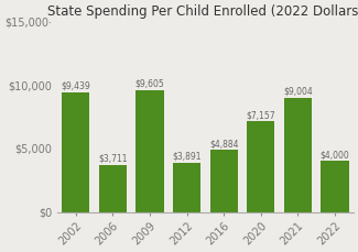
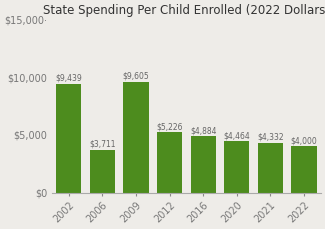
2012: $3,891 -> $5,226
2020: $7,157 -> $4,464
2021: $9,004 -> $4,332
